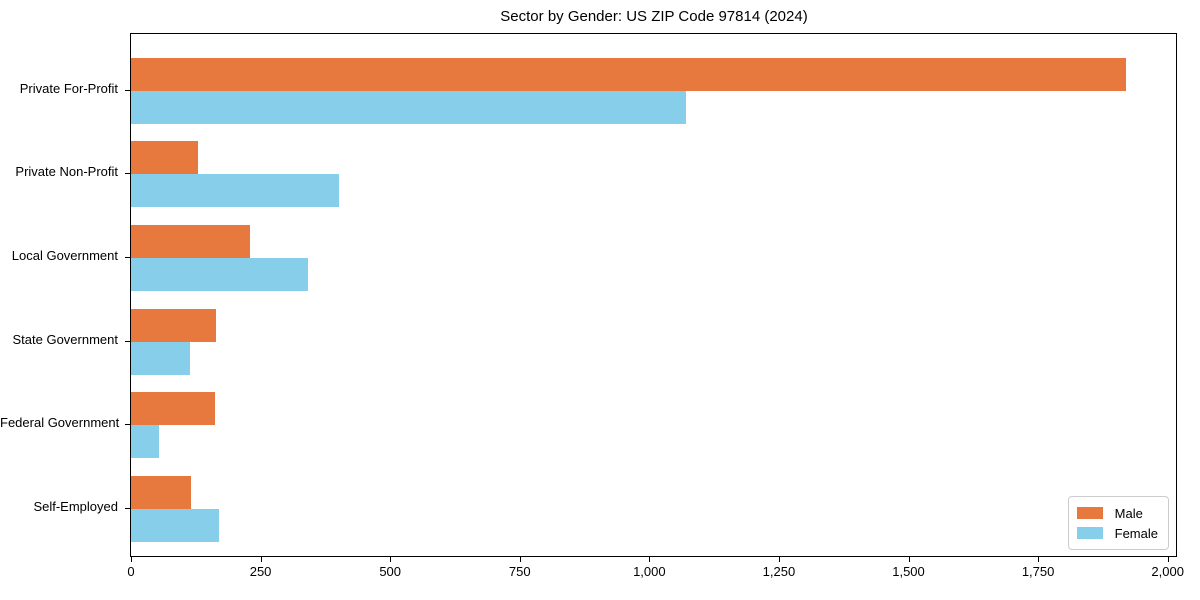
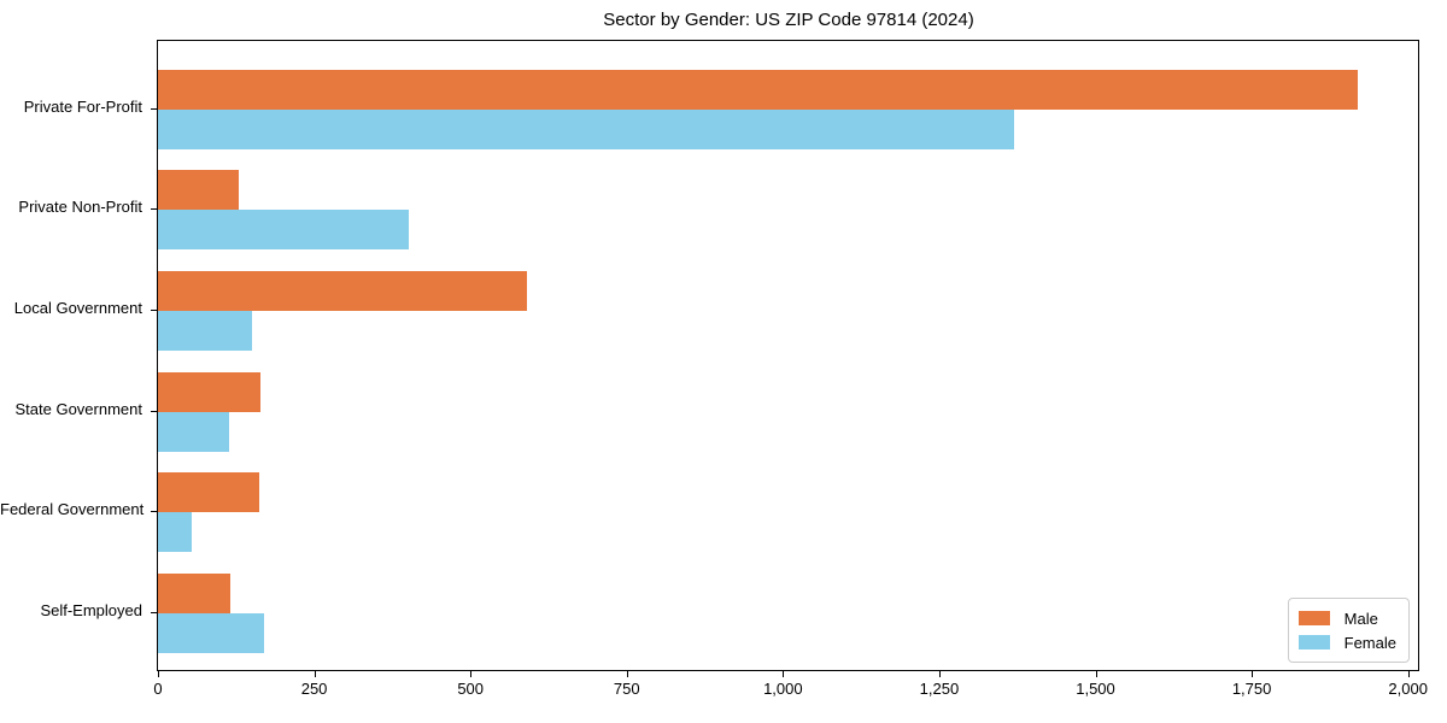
Female/Private For-Profit: 1070 -> 1370
Male/Local Government: 230 -> 590
Female/Local Government: 340 -> 150
